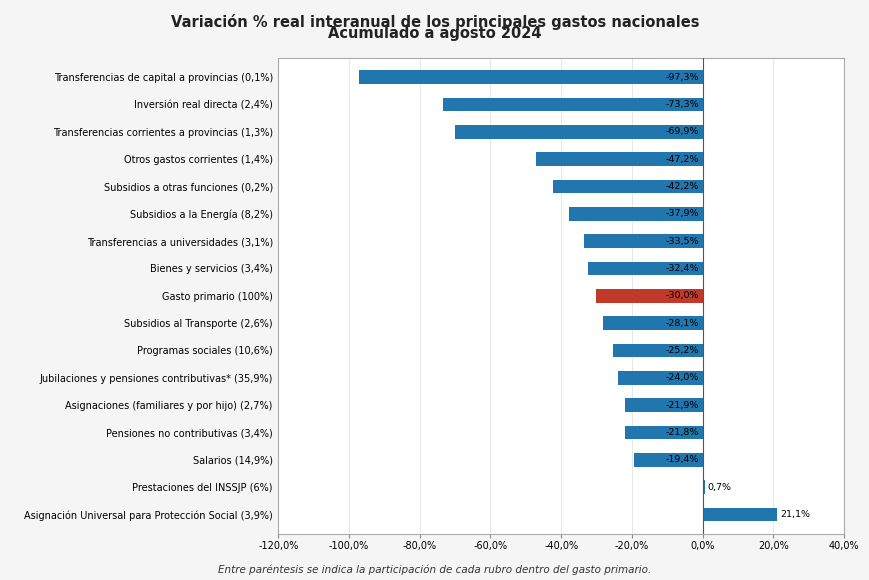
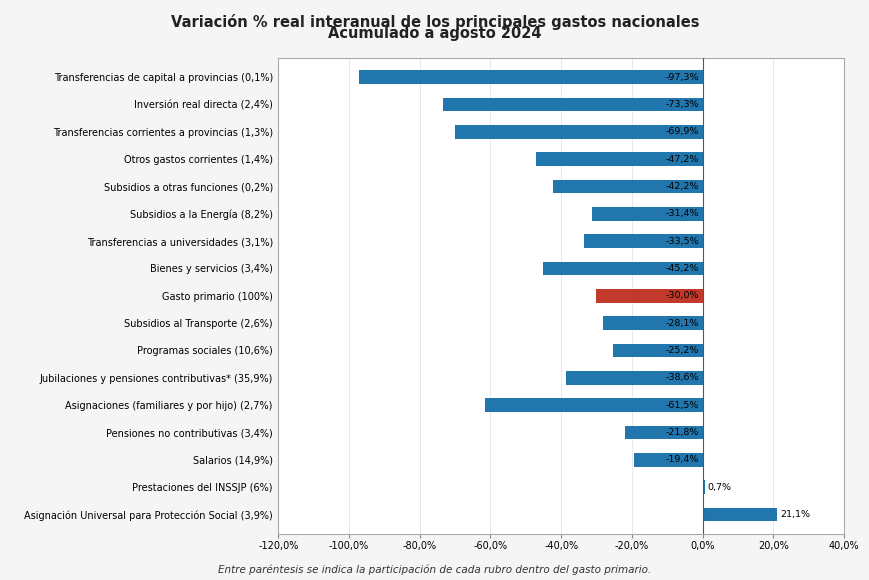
Subsidios a la Energía (8,2%): -37,9% -> -31,4%
Bienes y servicios (3,4%): -32,4% -> -45,2%
Jubilaciones y pensiones contributivas* (35,9%): -24,0% -> -38,6%
Asignaciones (familiares y por hijo) (2,7%): -21,9% -> -61,5%
